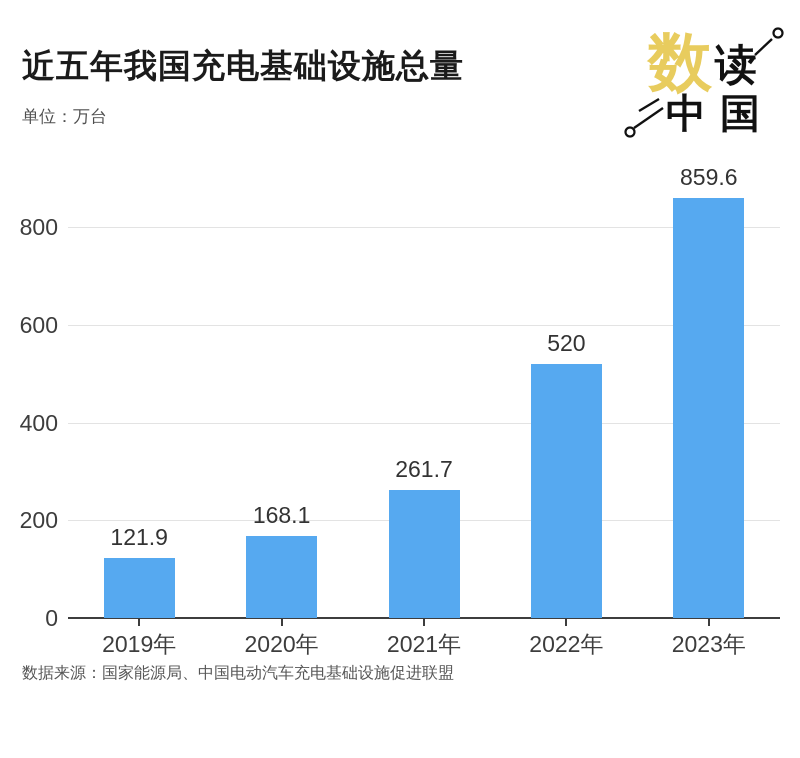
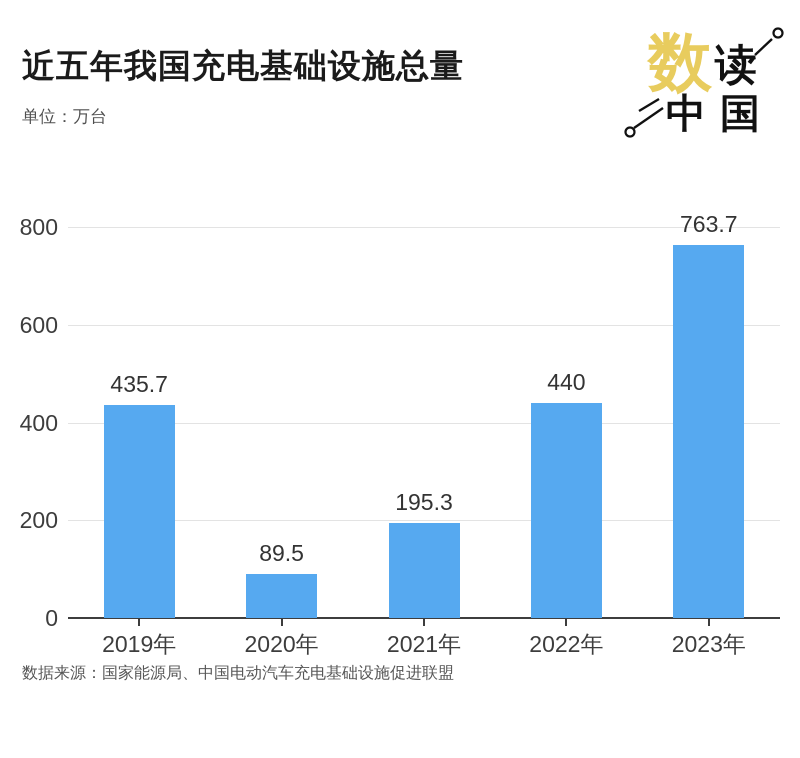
2019年: 121.9 -> 435.7
2020年: 168.1 -> 89.5
2021年: 261.7 -> 195.3
2022年: 520 -> 440
2023年: 859.6 -> 763.7
